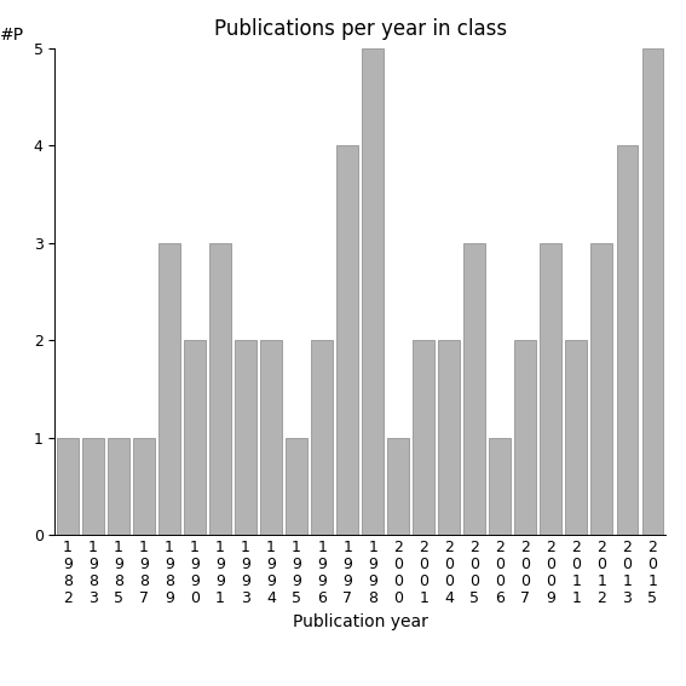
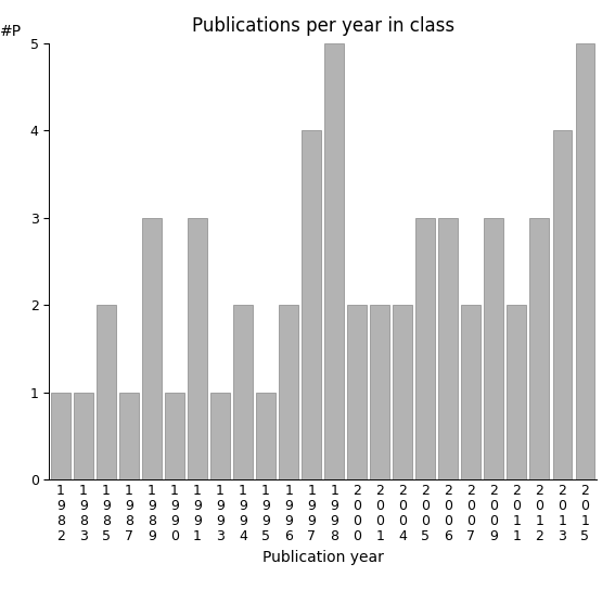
1 9 8 5: 1 -> 2
1 9 9 0: 2 -> 1
1 9 9 3: 2 -> 1
2 0 0 0: 1 -> 2
2 0 0 6: 1 -> 3
